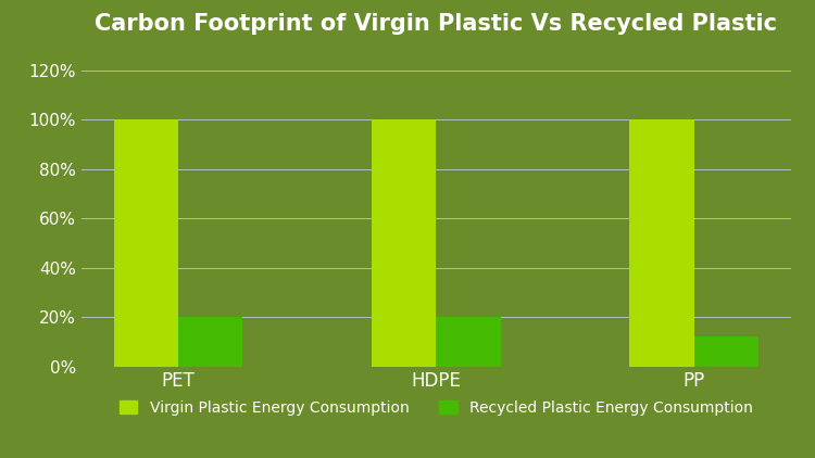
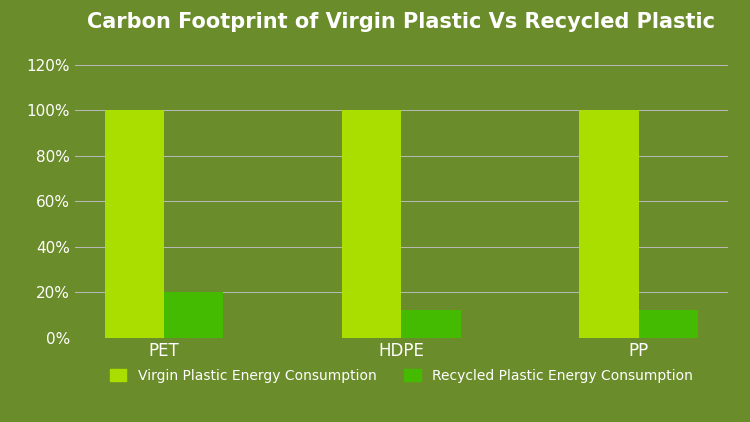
Recycled Plastic Energy Consumption/HDPE: 20% -> 12%
